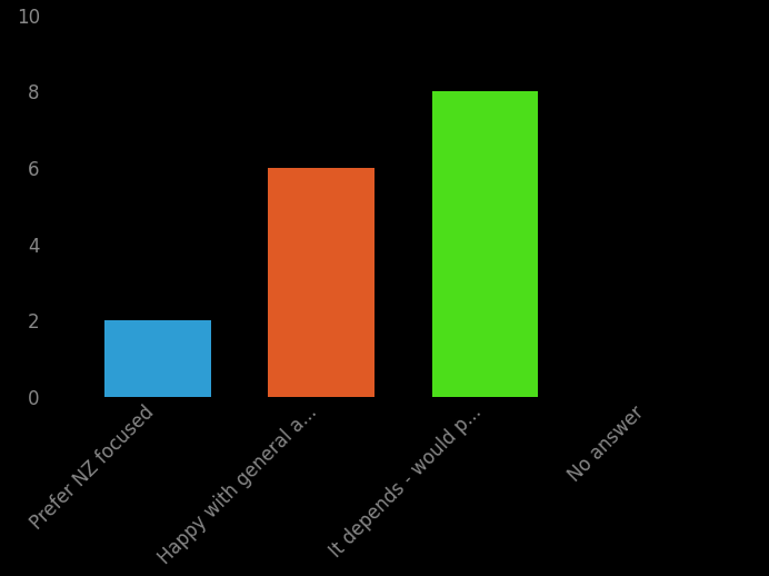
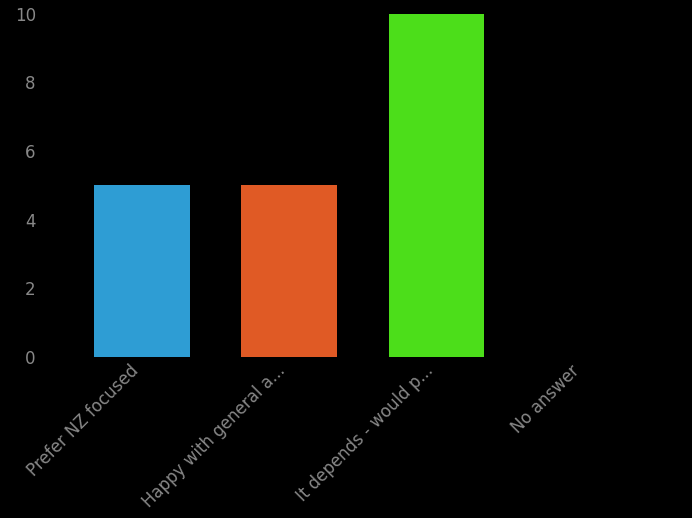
Prefer NZ focused: 2 -> 5
Happy with general a...: 6 -> 5
It depends - would p...: 8 -> 10
